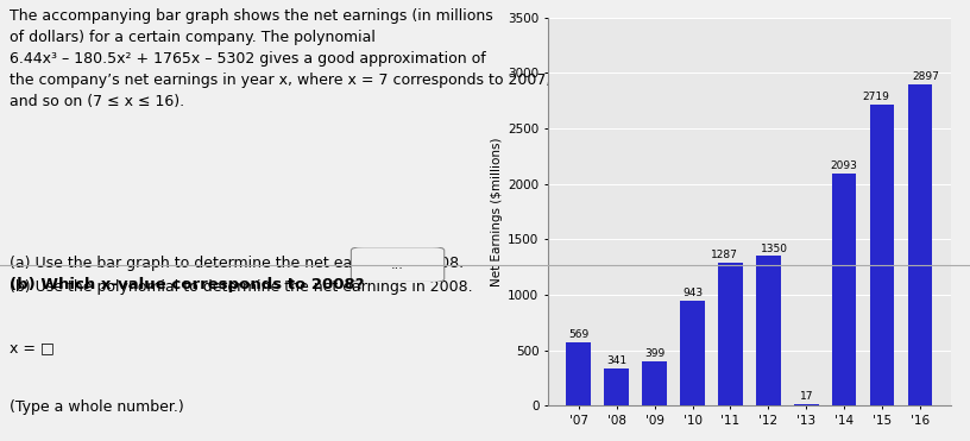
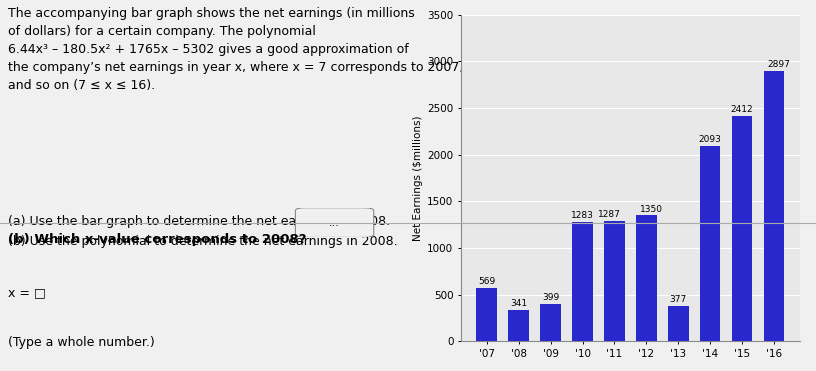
'10: 943 -> 1283
'13: 17 -> 377
'15: 2719 -> 2412
